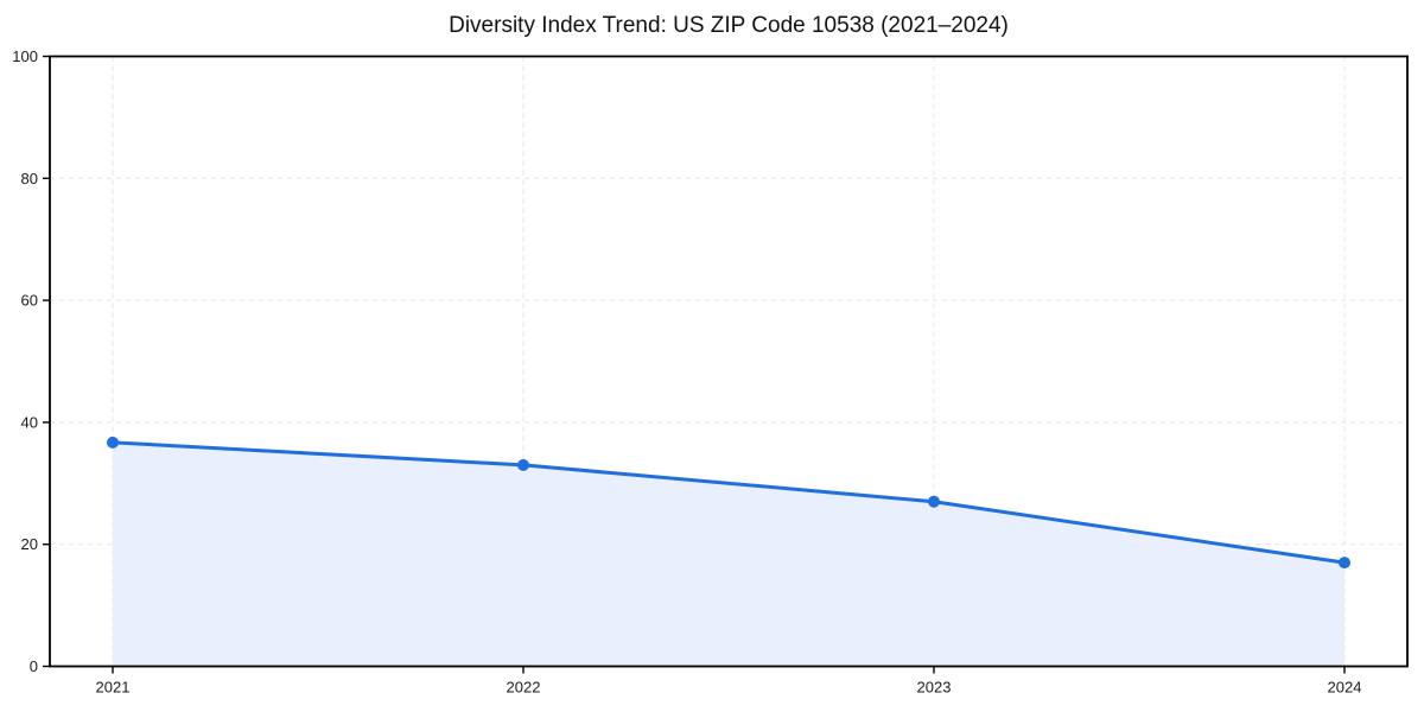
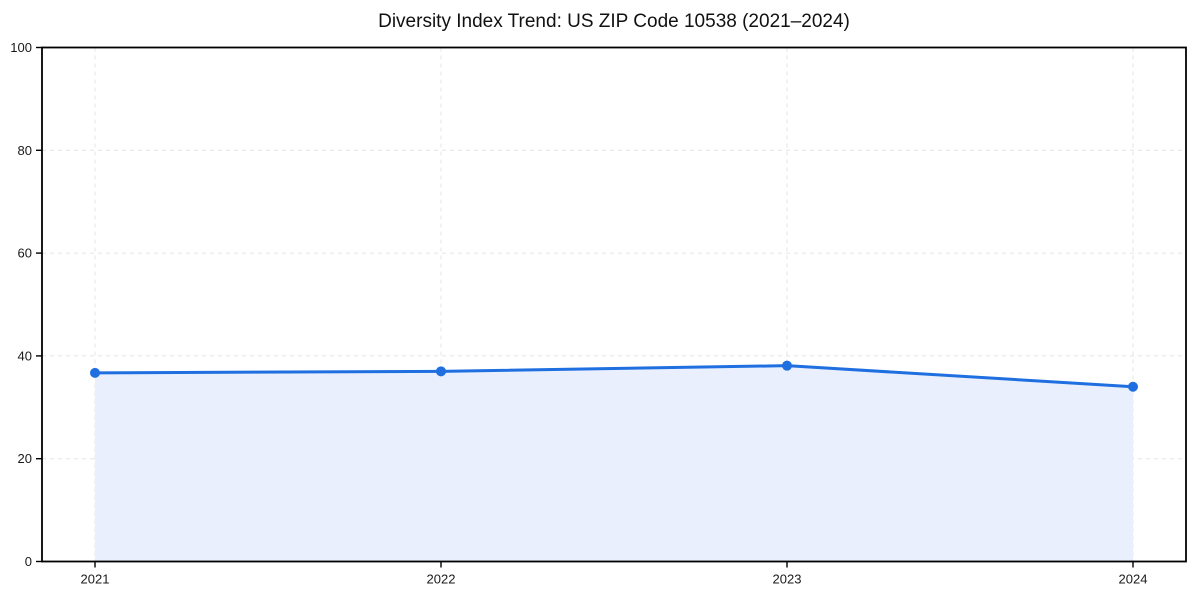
2022: 33 -> 37
2023: 27 -> 38
2024: 17 -> 34
